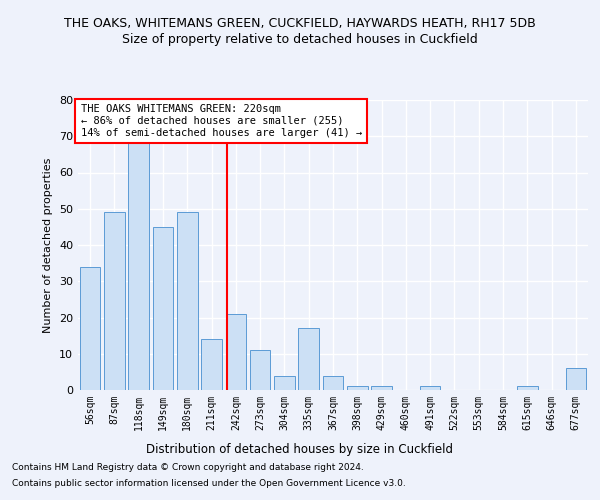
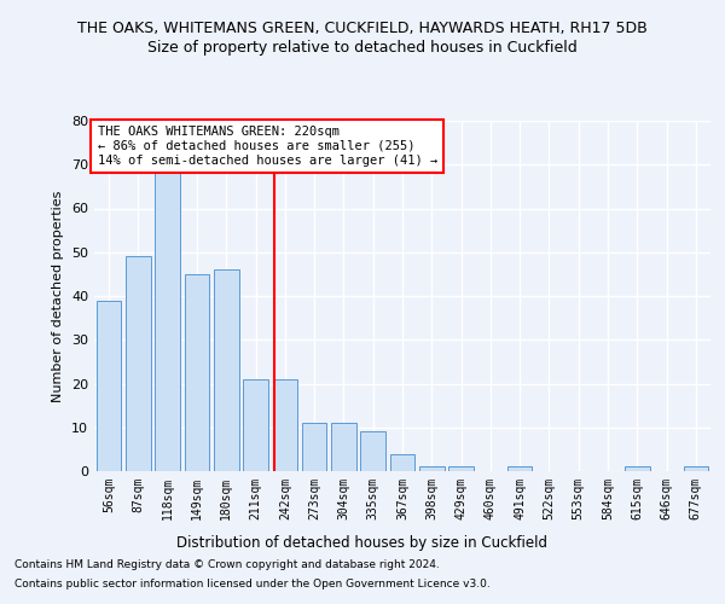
56sqm: 34 -> 39
180sqm: 49 -> 46
211sqm: 14 -> 21
304sqm: 4 -> 11
335sqm: 17 -> 9
677sqm: 6 -> 1
